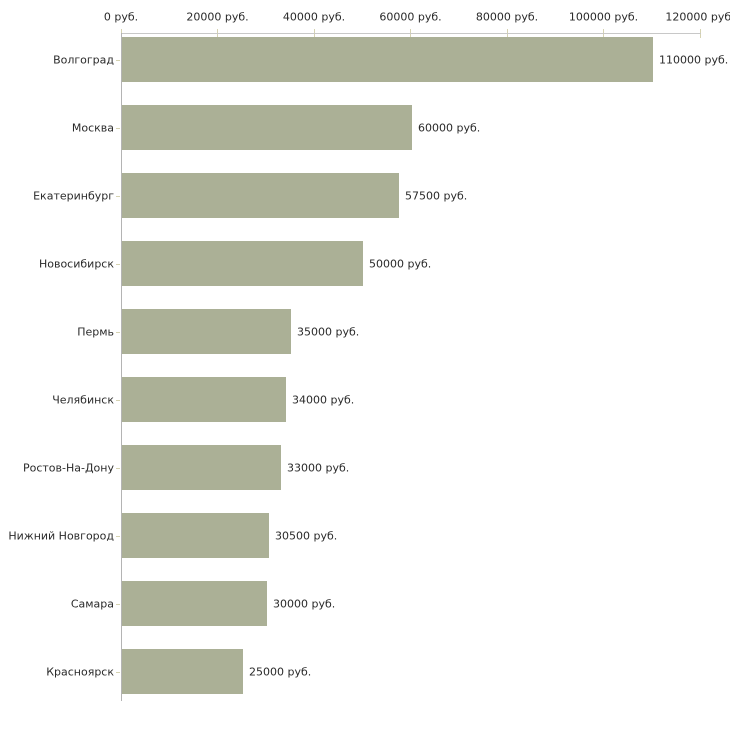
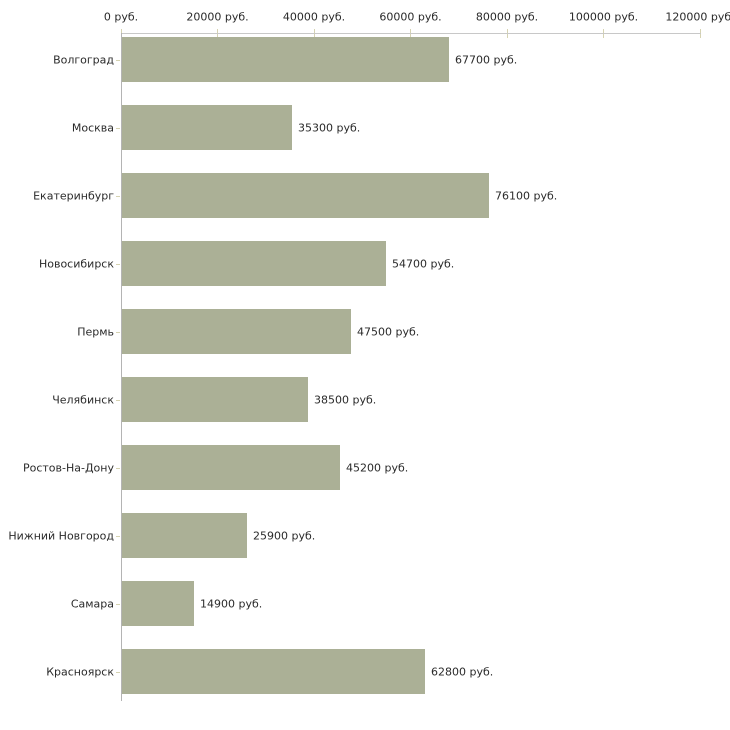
Волгоград: 110000 -> 67700
Москва: 60000 -> 35300
Екатеринбург: 57500 -> 76100
Новосибирск: 50000 -> 54700
Пермь: 35000 -> 47500
Челябинск: 34000 -> 38500
Ростов-На-Дону: 33000 -> 45200
Нижний Новгород: 30500 -> 25900
Самара: 30000 -> 14900
Красноярск: 25000 -> 62800
